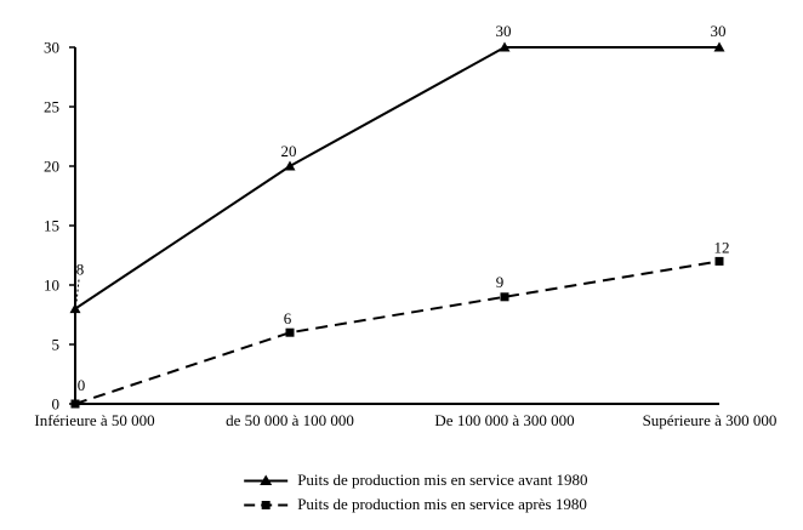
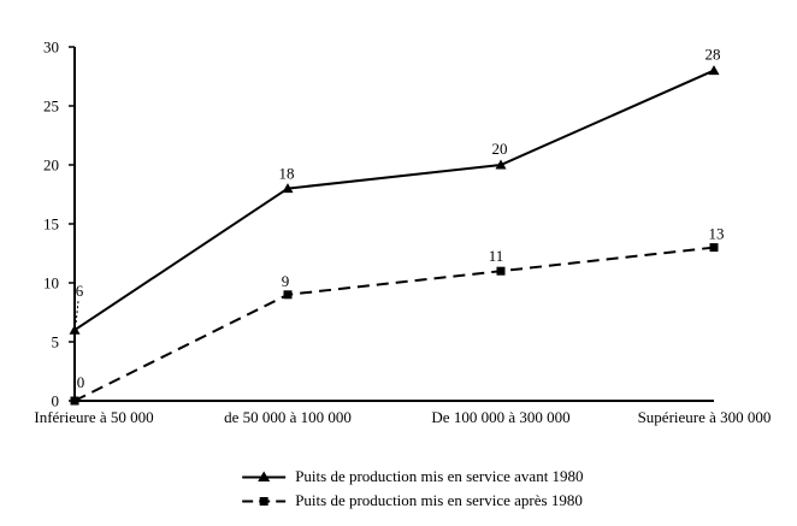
Puits de production mis en service avant 1980/Inférieure à 50 000: 8 -> 6
Puits de production mis en service avant 1980/de 50 000 à 100 000: 20 -> 18
Puits de production mis en service après 1980/de 50 000 à 100 000: 6 -> 9
Puits de production mis en service avant 1980/De 100 000 à 300 000: 30 -> 20
Puits de production mis en service après 1980/De 100 000 à 300 000: 9 -> 11
Puits de production mis en service avant 1980/Supérieure à 300 000: 30 -> 28
Puits de production mis en service après 1980/Supérieure à 300 000: 12 -> 13
